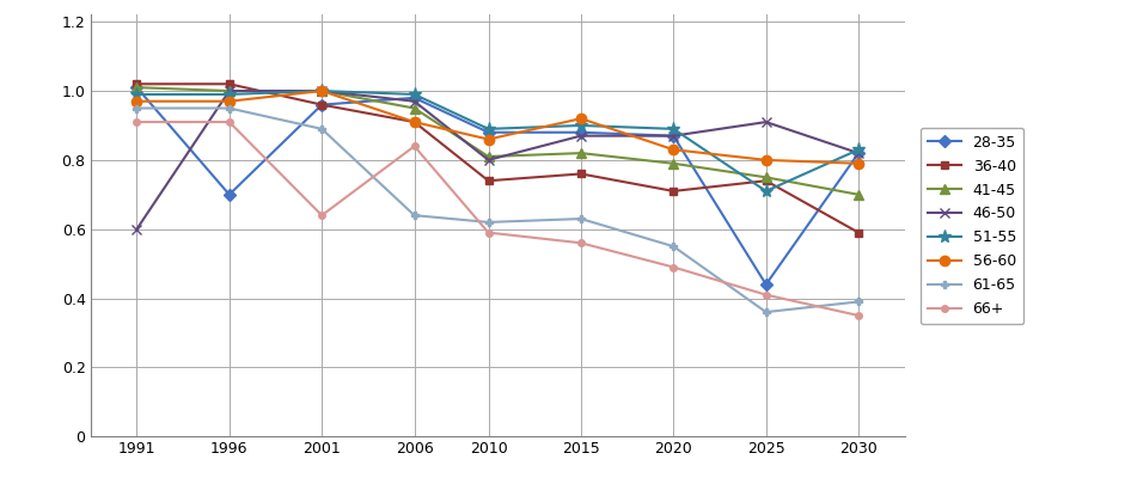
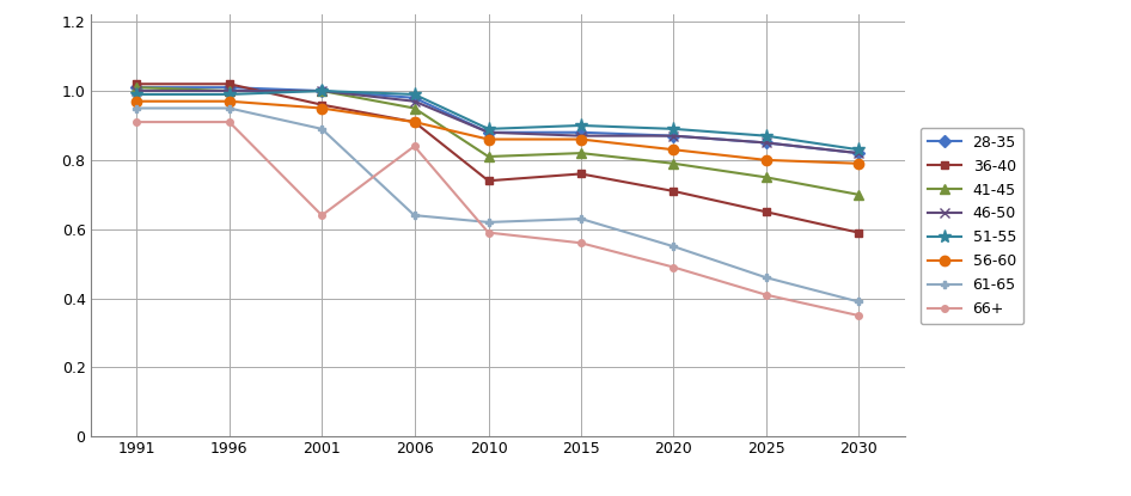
46-50/1991: 0.60 -> 1.00
28-35/1996: 0.70 -> 1.01
28-35/2001: 0.96 -> 1.00
56-60/2001: 1.00 -> 0.95
46-50/2010: 0.80 -> 0.88
56-60/2015: 0.92 -> 0.86
28-35/2025: 0.44 -> 0.85
36-40/2025: 0.74 -> 0.65
46-50/2025: 0.91 -> 0.85
51-55/2025: 0.71 -> 0.87
61-65/2025: 0.36 -> 0.46
